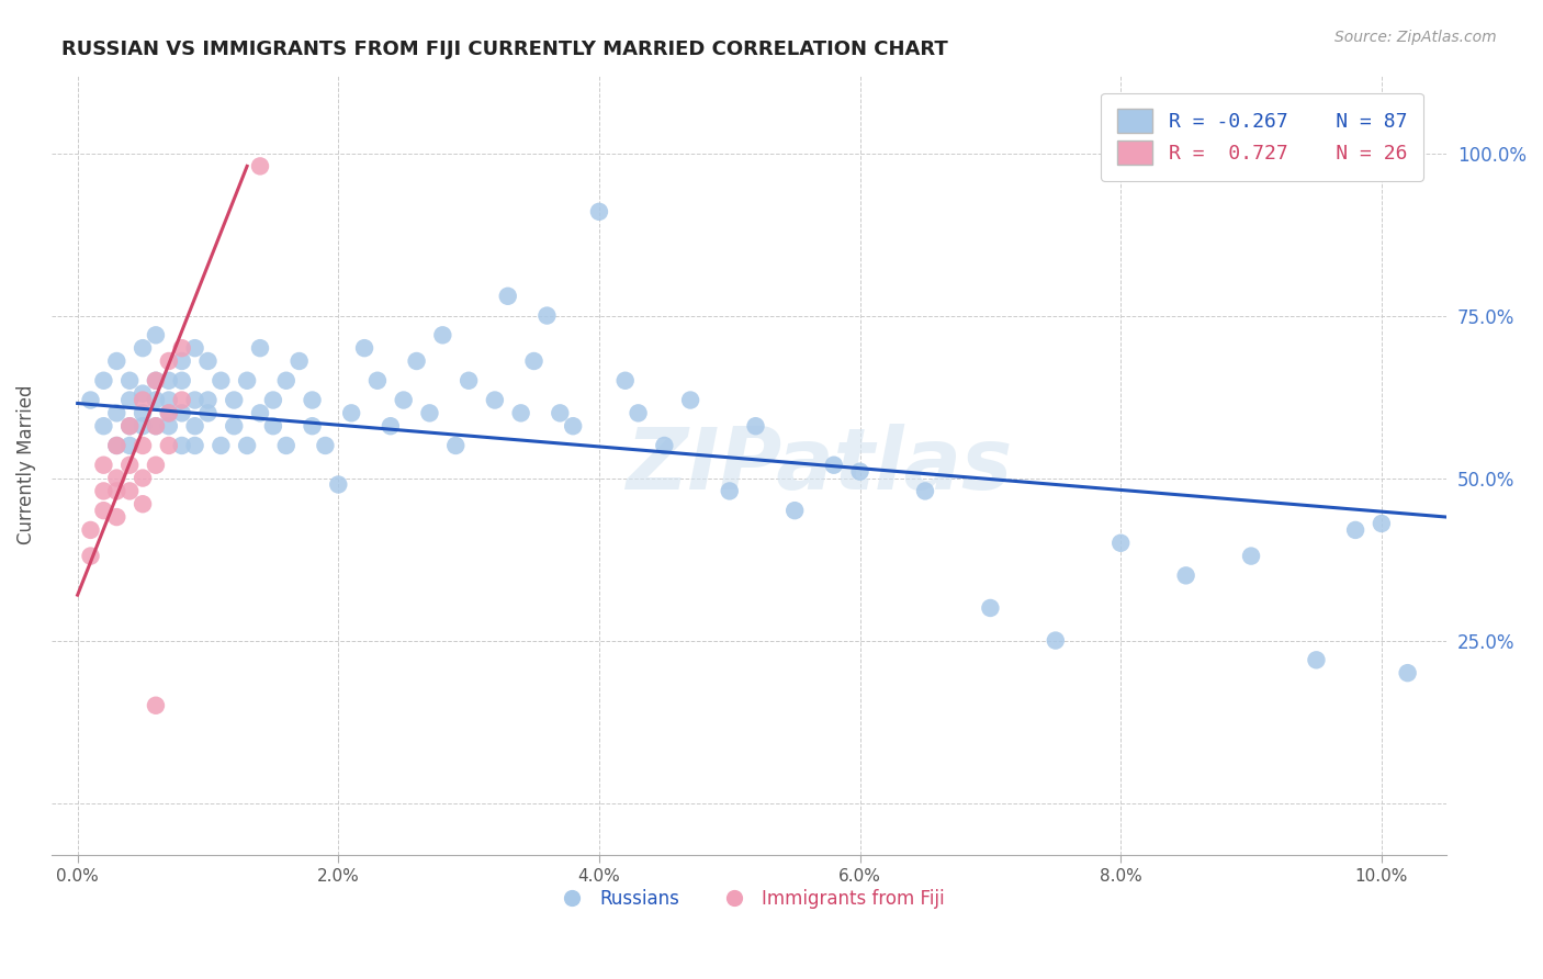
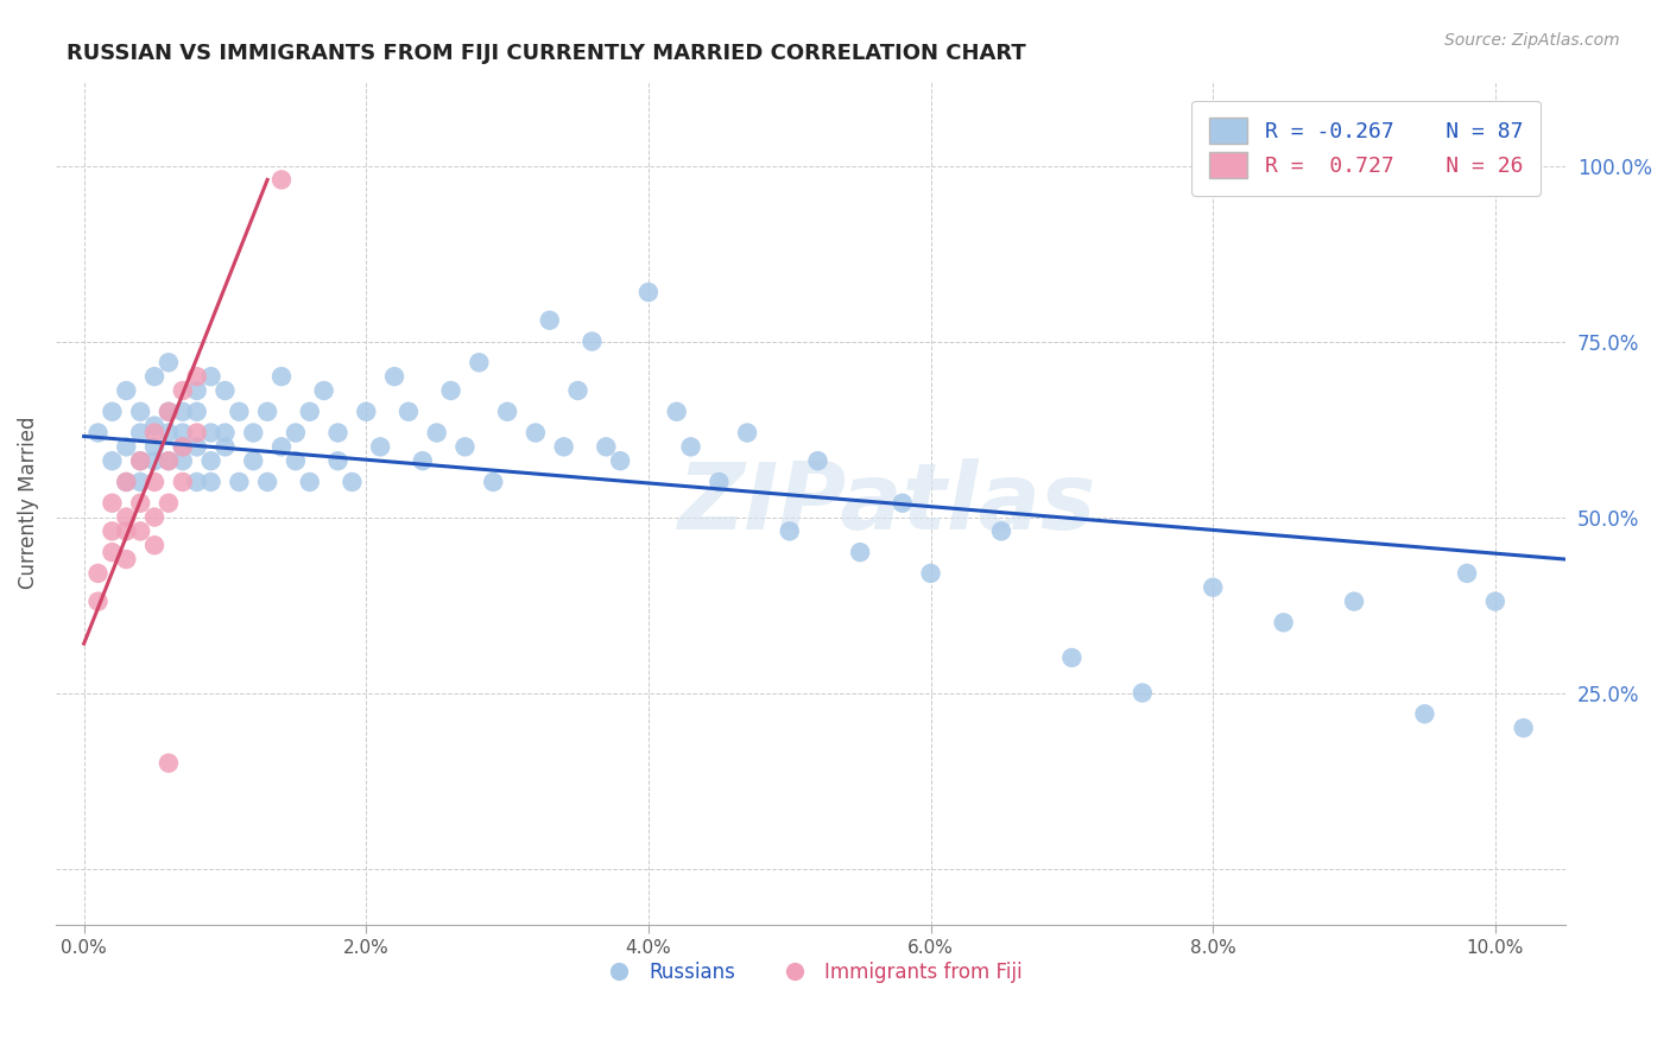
Russians/2.0%: 49% -> 65%
Russians/4.0%: 91% -> 82%
Russians/6.0%: 51% -> 42%
Russians/10.0%: 43% -> 38%
